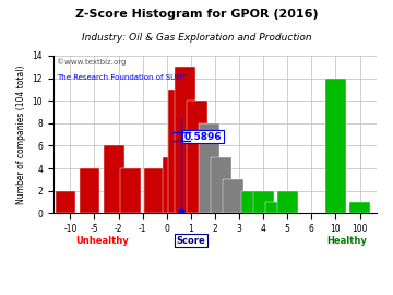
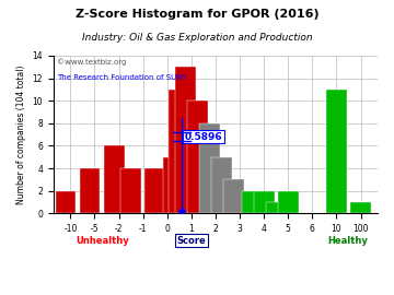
10: 12 -> 11
